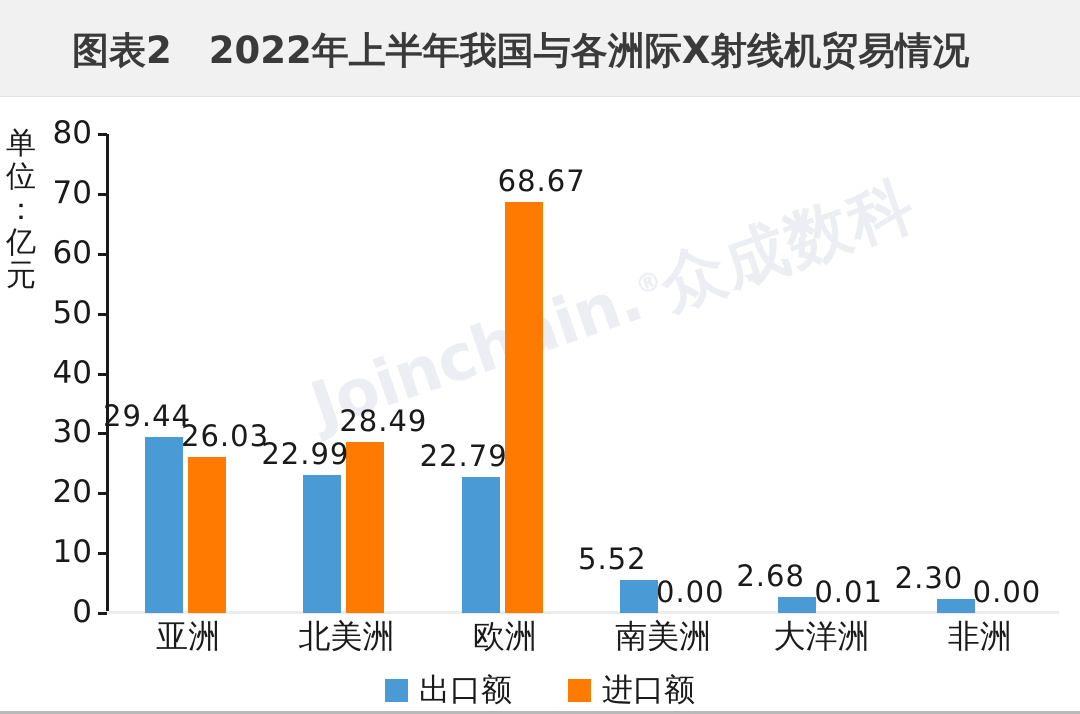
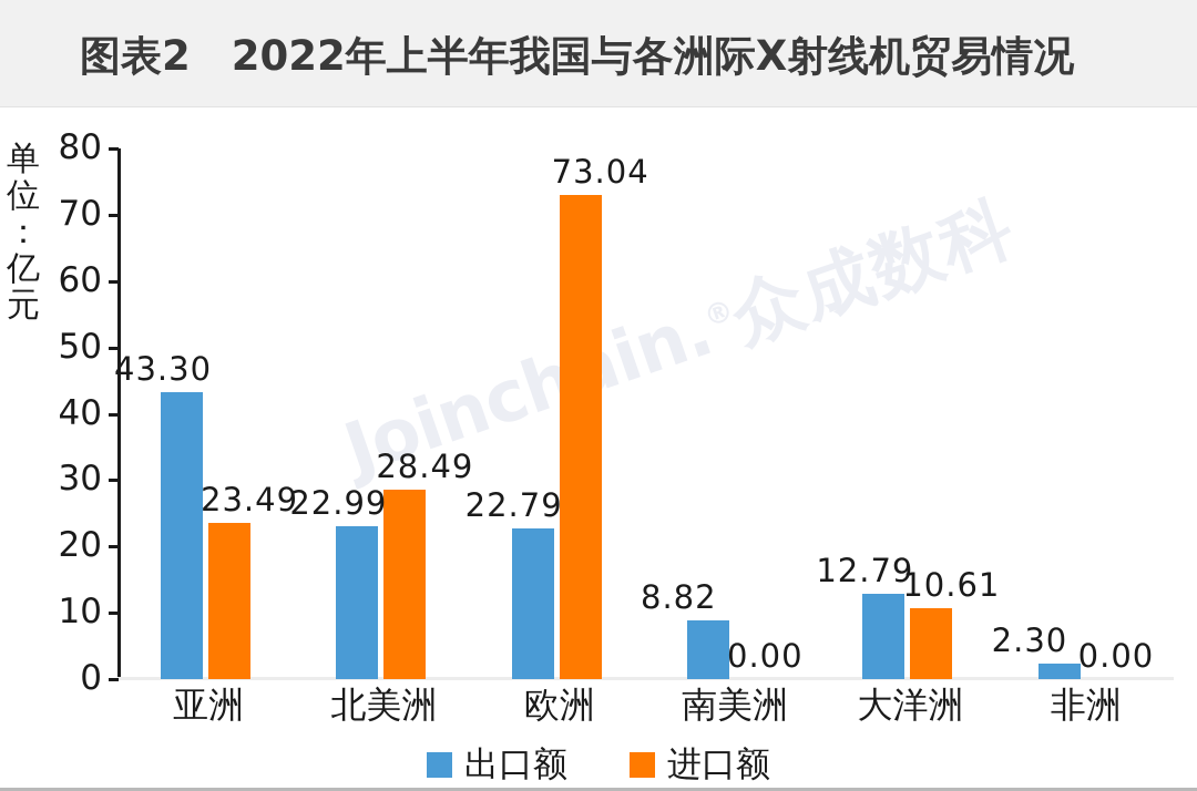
出口额/亚洲: 29.44 -> 43.30
进口额/亚洲: 26.03 -> 23.49
进口额/欧洲: 68.67 -> 73.04
出口额/南美洲: 5.52 -> 8.82
出口额/大洋洲: 2.68 -> 12.79
进口额/大洋洲: 0.01 -> 10.61
